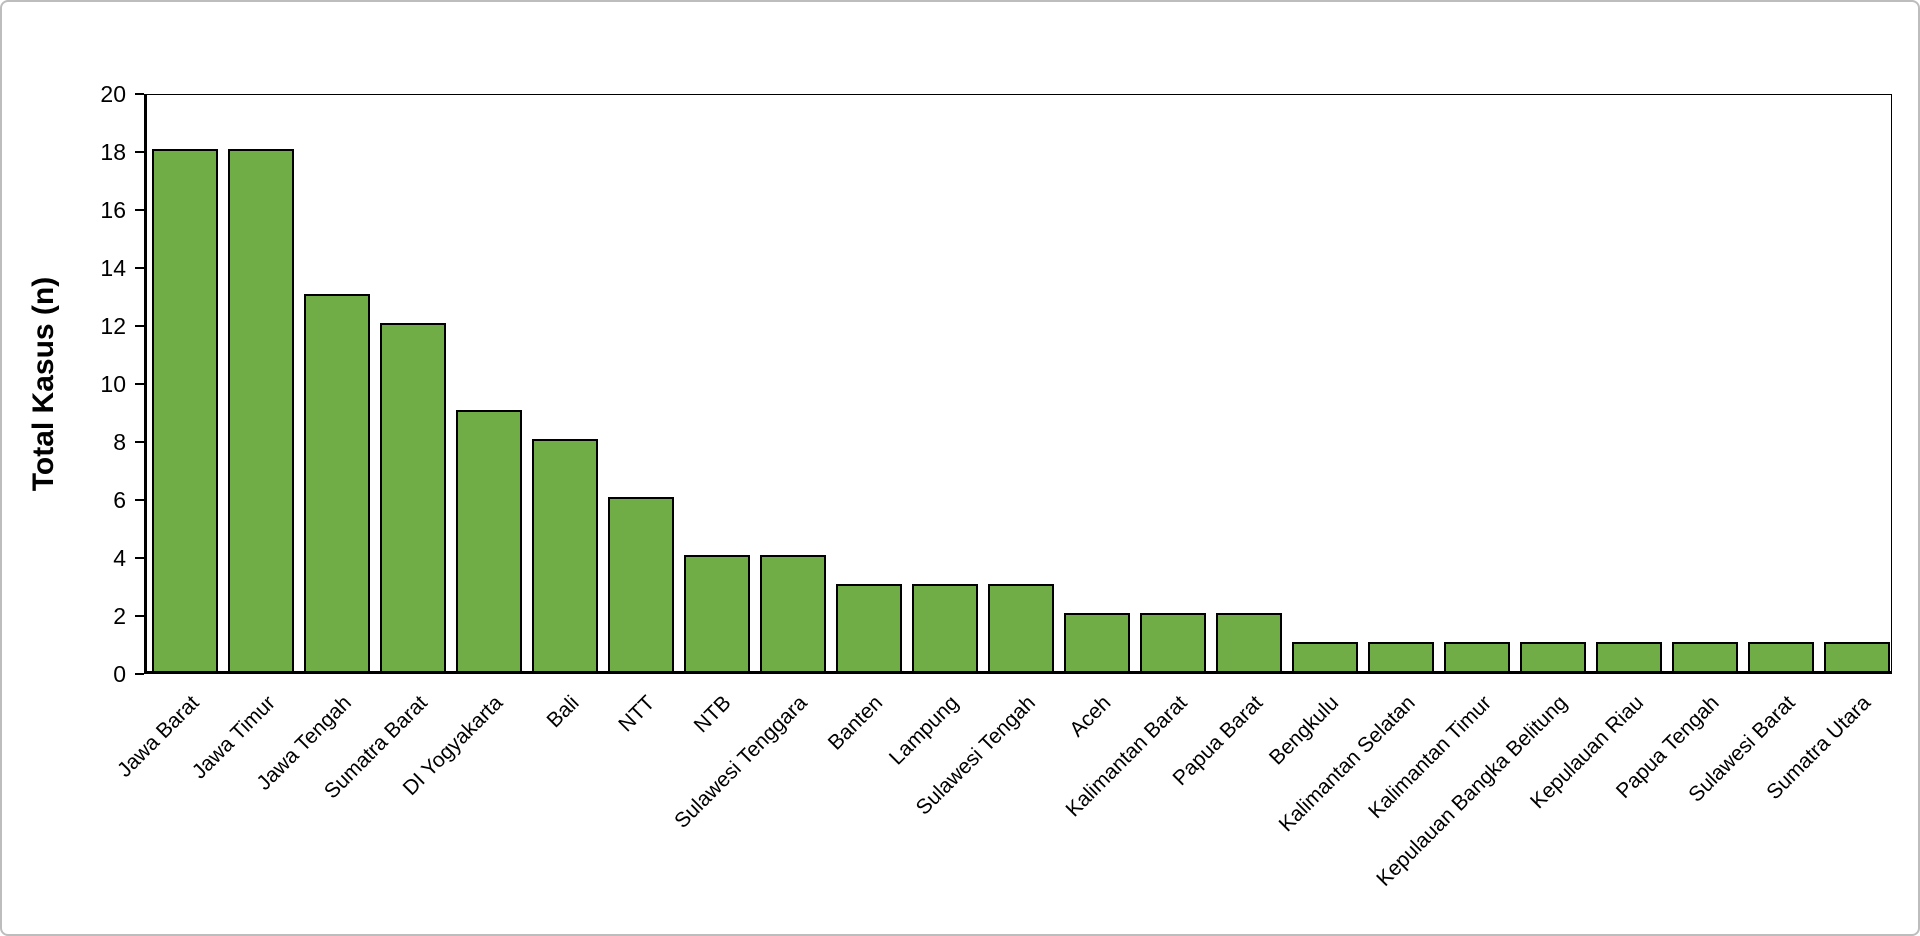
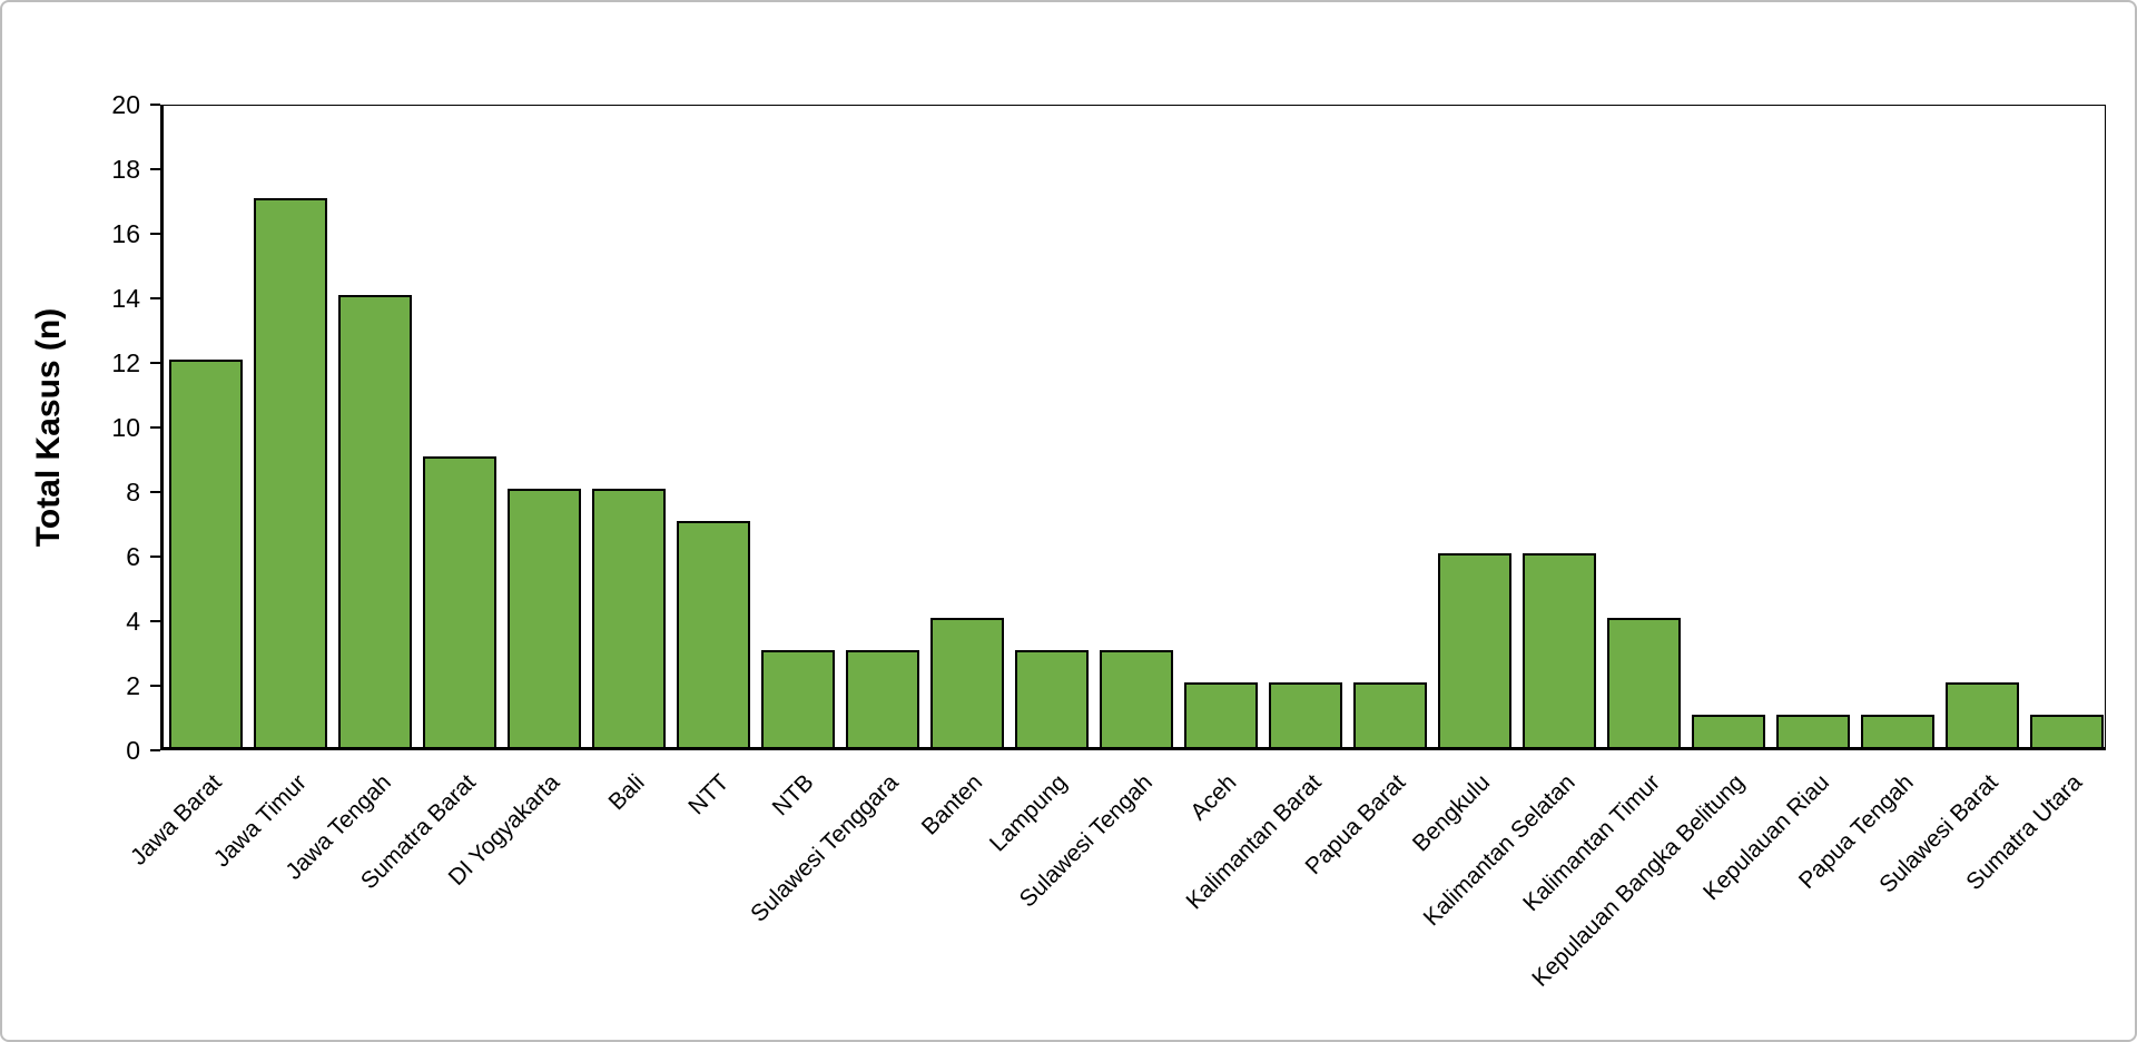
Jawa Barat: 18 -> 12
Jawa Timur: 18 -> 17
Jawa Tengah: 13 -> 14
Sumatra Barat: 12 -> 9
DI Yogyakarta: 9 -> 8
NTT: 6 -> 7
NTB: 4 -> 3
Sulawesi Tenggara: 4 -> 3
Banten: 3 -> 4
Bengkulu: 1 -> 6
Kalimantan Selatan: 1 -> 6
Kalimantan Timur: 1 -> 4
Sulawesi Barat: 1 -> 2
